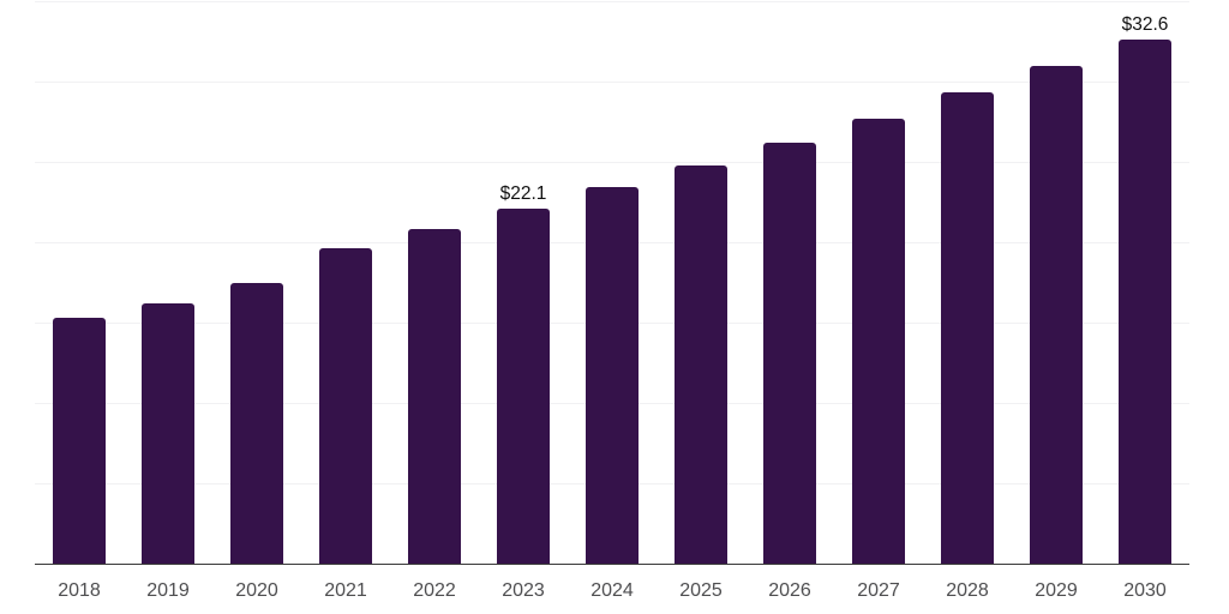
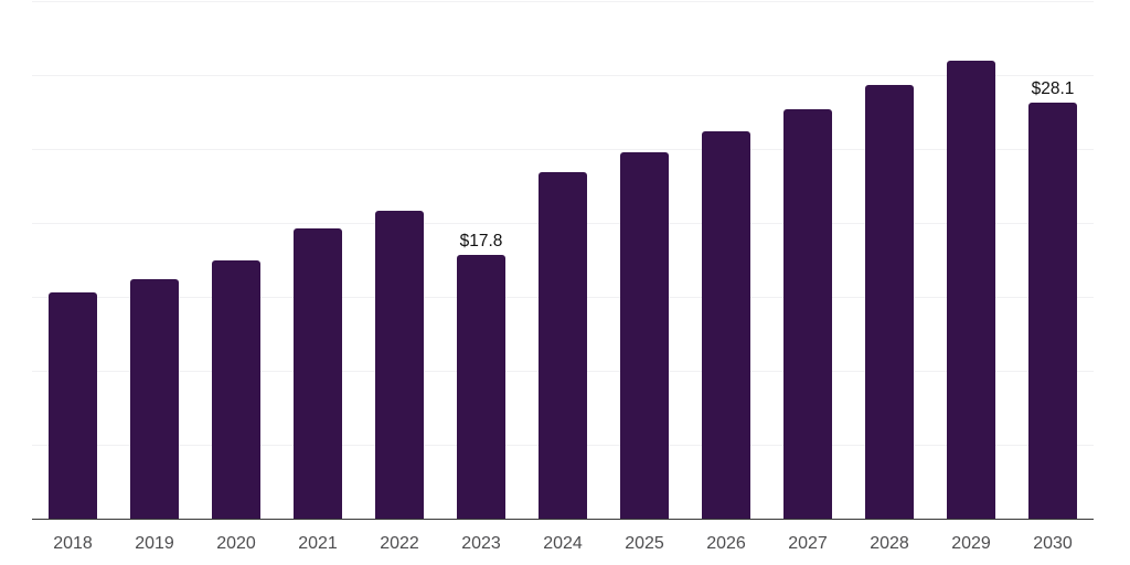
2023: $22.1 -> $17.8
2030: $32.6 -> $28.1
